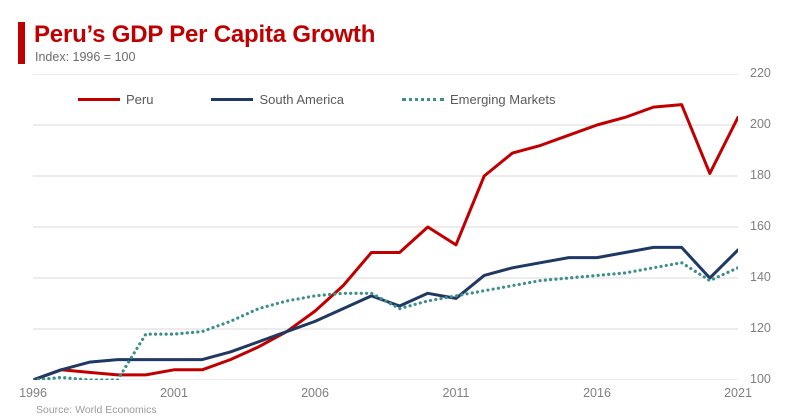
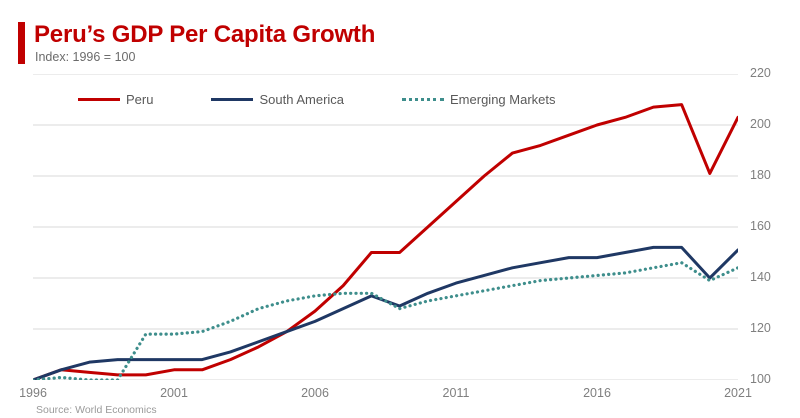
Peru/2011: 153 -> 170
South America/2011: 132 -> 138
